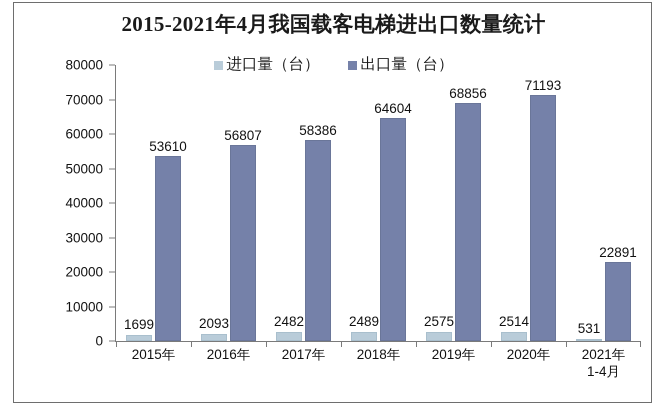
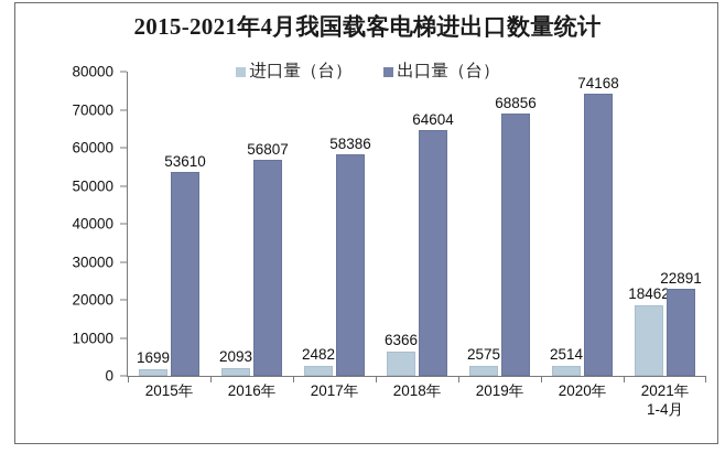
进口量（台）/2018年: 2489 -> 6366
出口量（台）/2020年: 71193 -> 74168
进口量（台）/2021年 1-4月: 531 -> 18462
